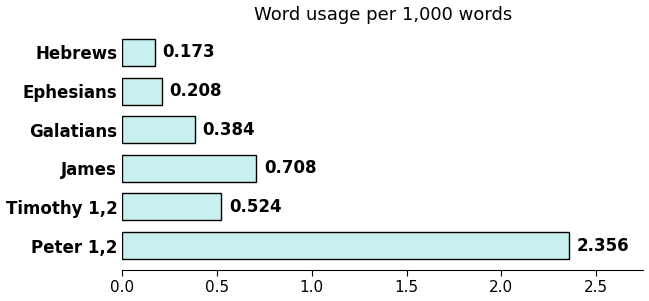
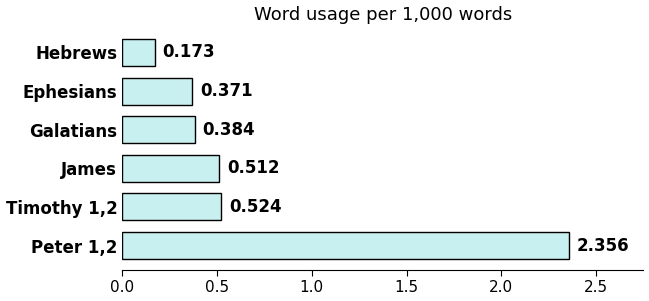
Ephesians: 0.208 -> 0.371
James: 0.708 -> 0.512
